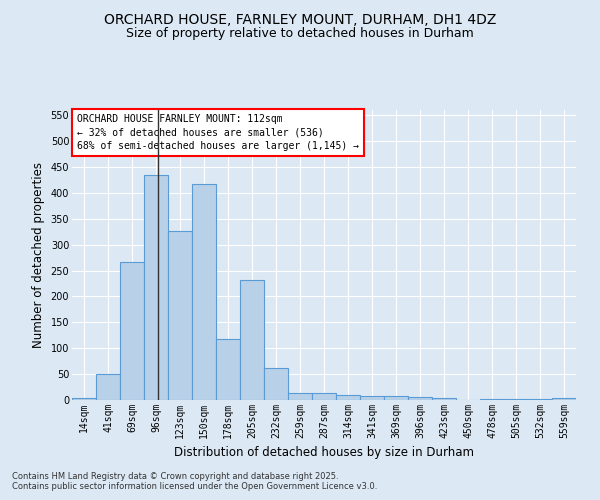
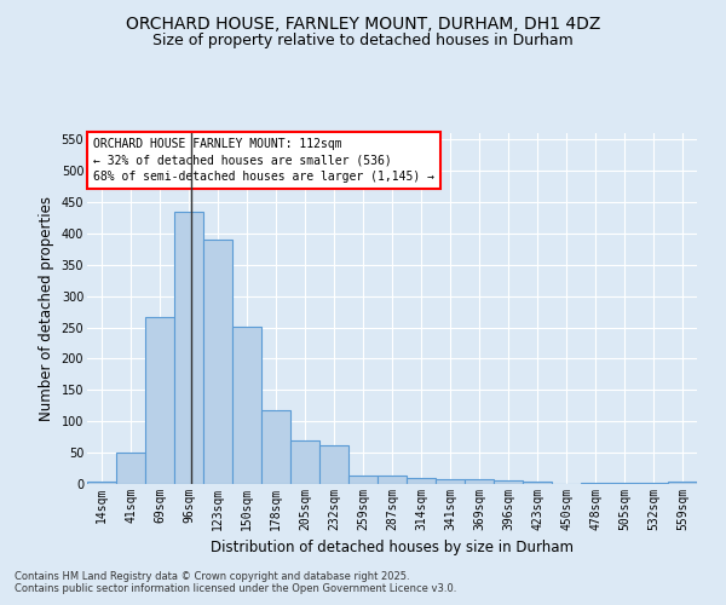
123sqm: 326 -> 390
150sqm: 418 -> 251
205sqm: 232 -> 70
